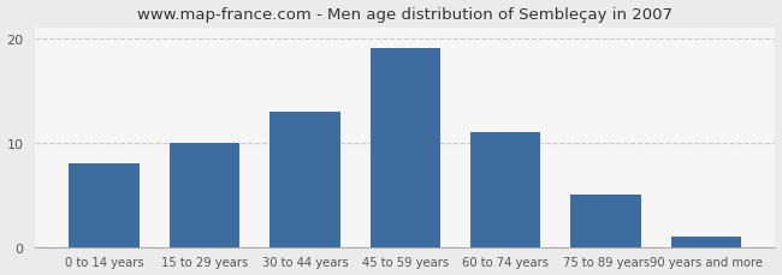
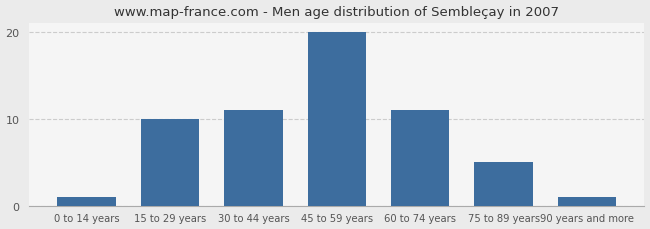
0 to 14 years: 8 -> 1
30 to 44 years: 13 -> 11
45 to 59 years: 19 -> 20
